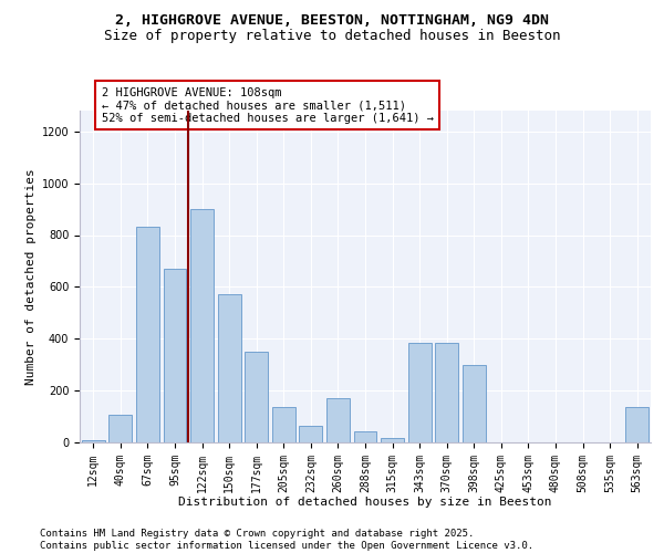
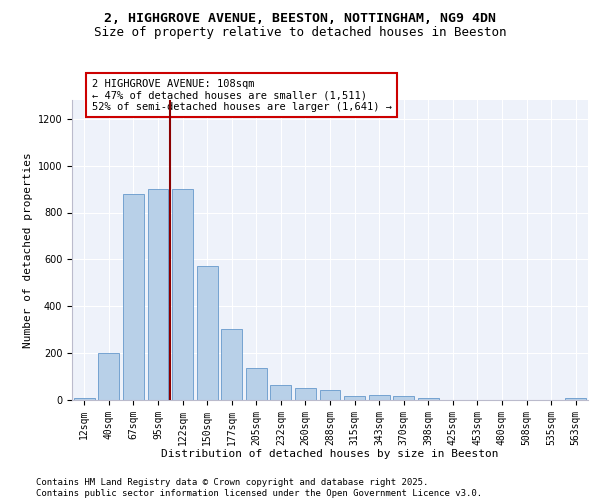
40sqm: 105 -> 200
67sqm: 830 -> 880
95sqm: 670 -> 900
177sqm: 350 -> 305
260sqm: 170 -> 50
343sqm: 385 -> 20
370sqm: 385 -> 15
398sqm: 300 -> 10
563sqm: 135 -> 10
